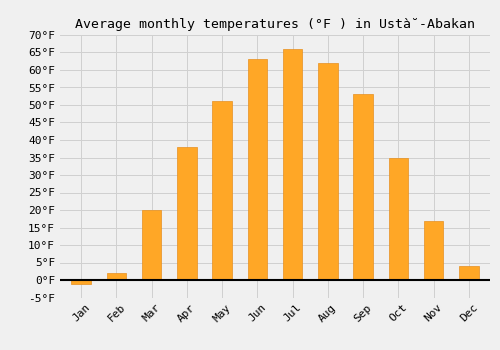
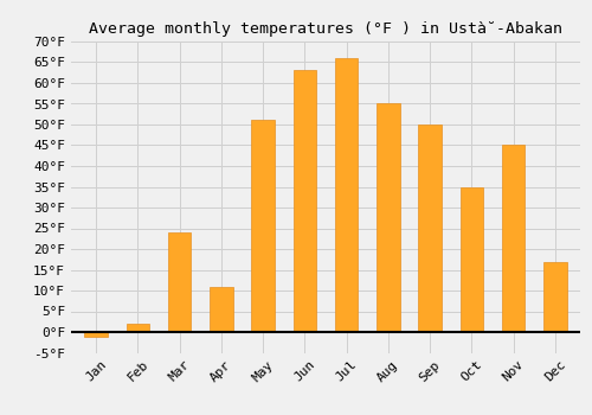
Mar: 20°F -> 24°F
Apr: 38°F -> 11°F
Aug: 62°F -> 55°F
Sep: 53°F -> 50°F
Nov: 17°F -> 45°F
Dec: 4°F -> 17°F
